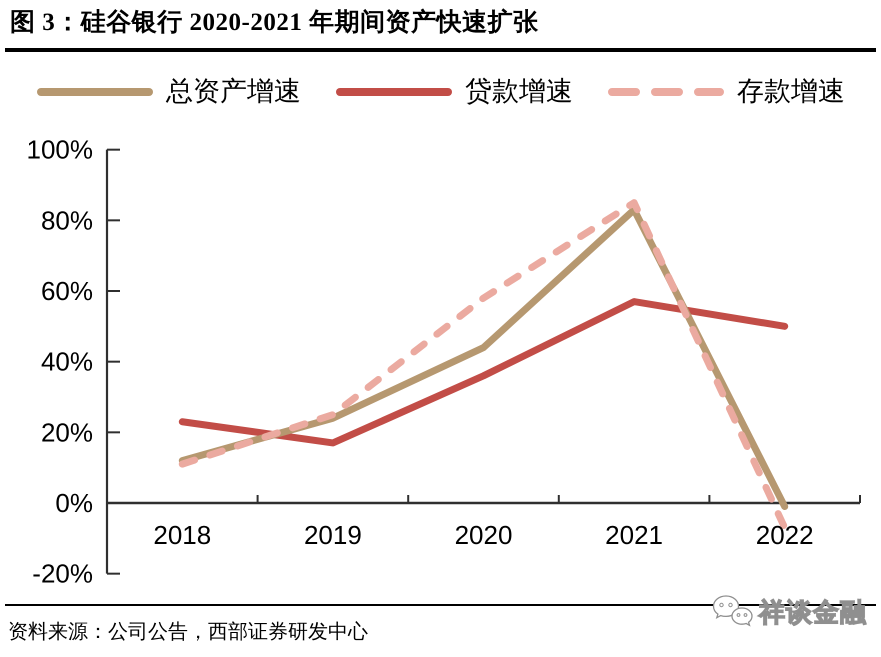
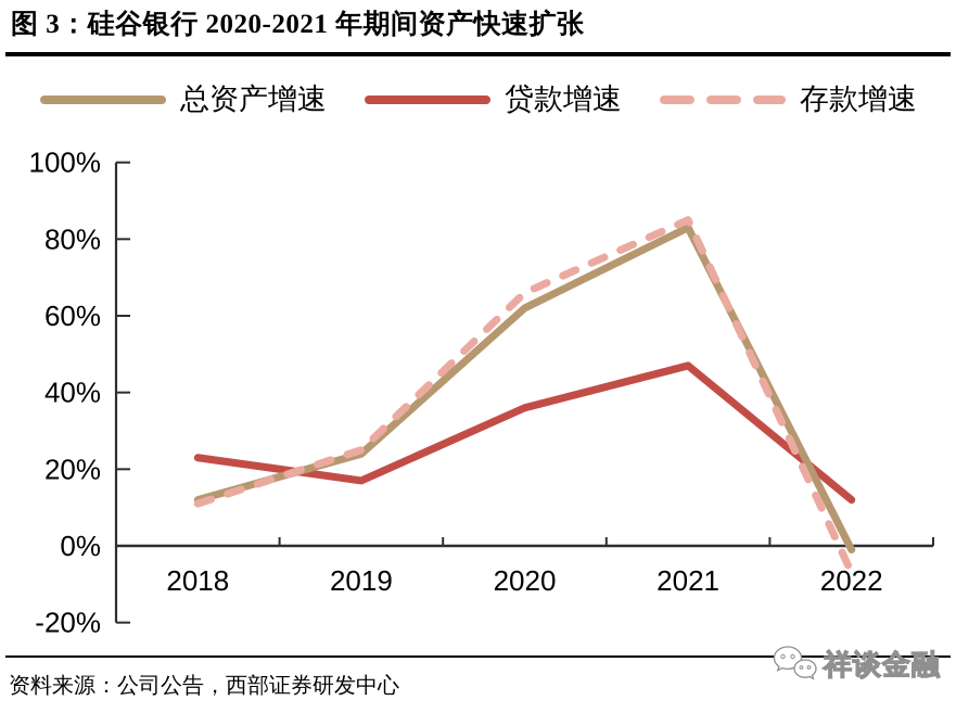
总资产增速/2020: 44% -> 62%
存款增速/2020: 58% -> 66%
贷款增速/2021: 57% -> 47%
贷款增速/2022: 50% -> 12%
